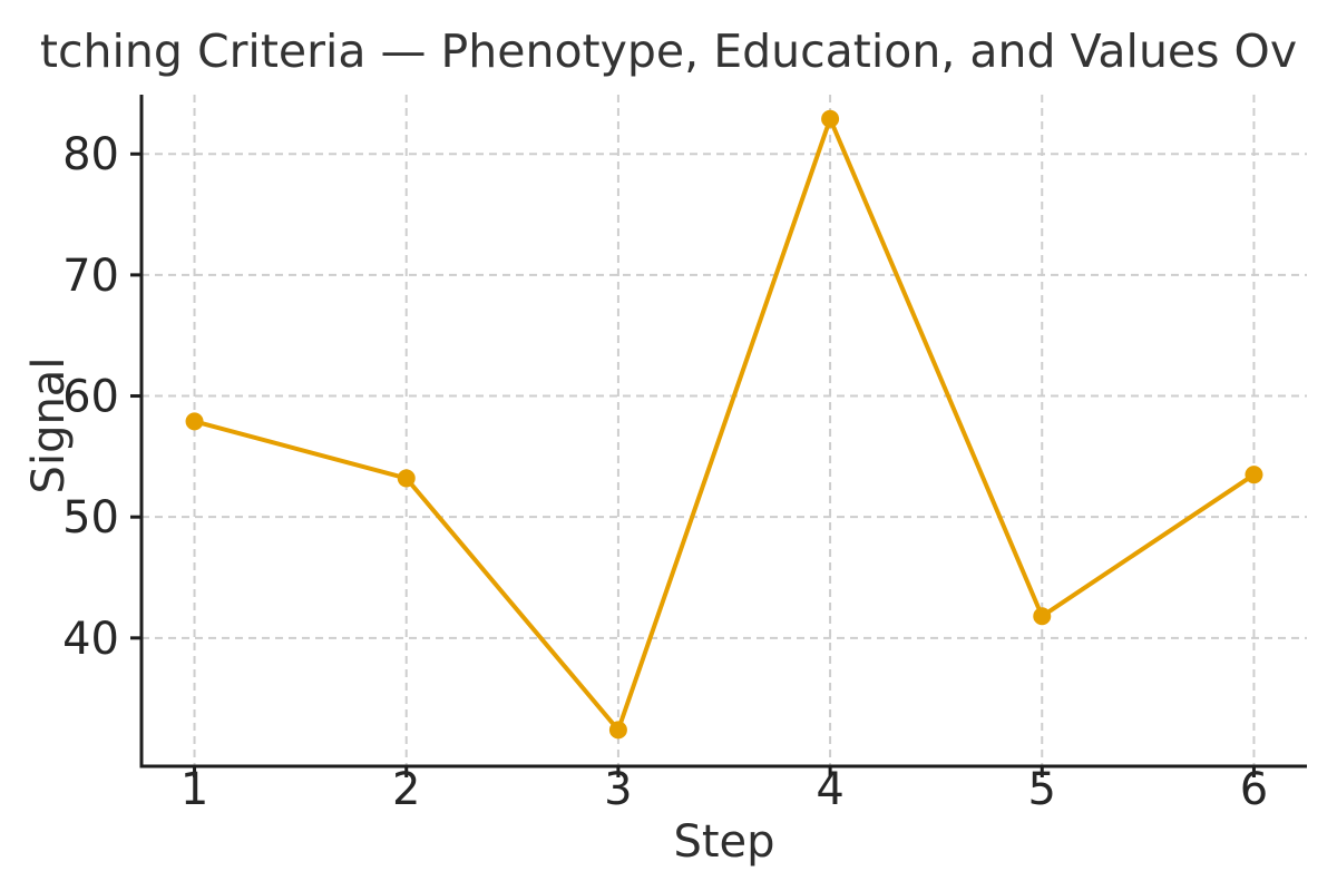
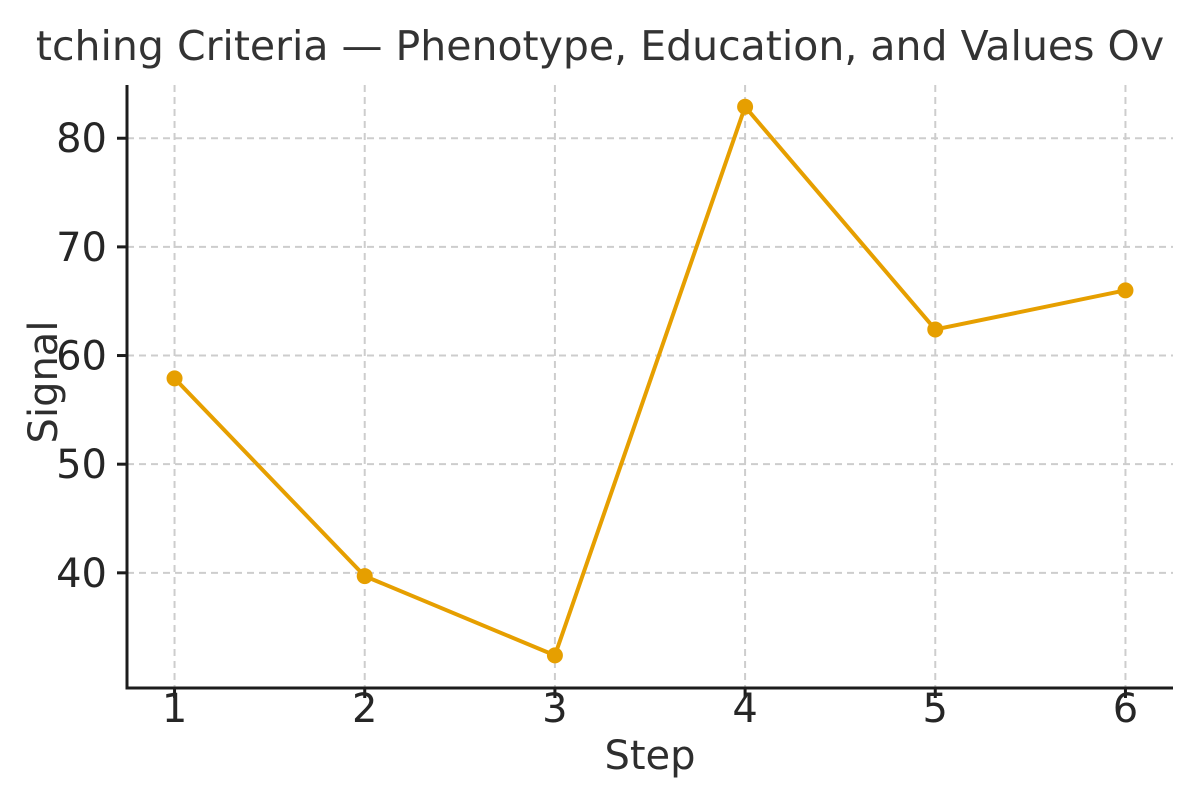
2: 53.2 -> 39.7
5: 41.8 -> 62.4
6: 53.5 -> 66.0
